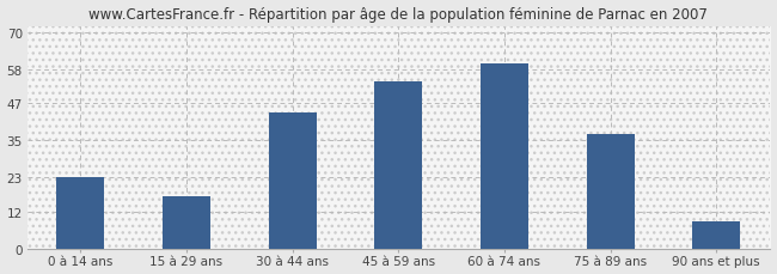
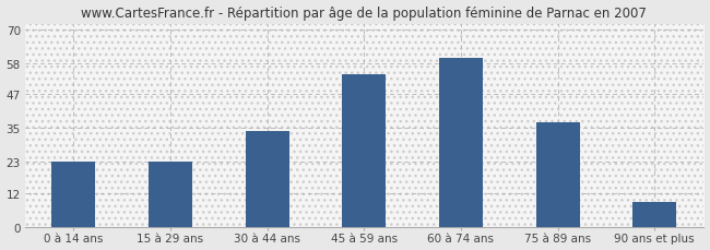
15 à 29 ans: 17 -> 23
30 à 44 ans: 44 -> 34
